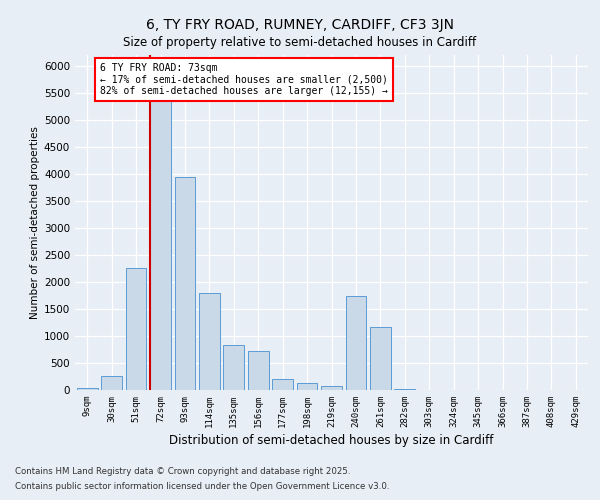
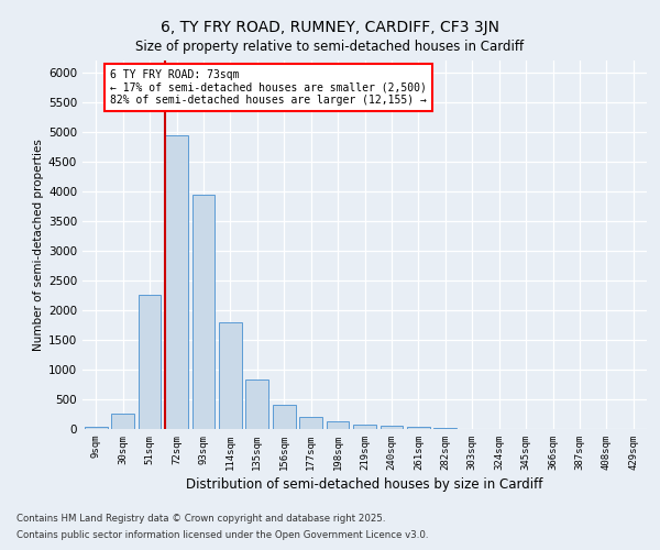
72sqm: 5340 -> 4950
156sqm: 720 -> 410
240sqm: 1740 -> 60
261sqm: 1160 -> 30
